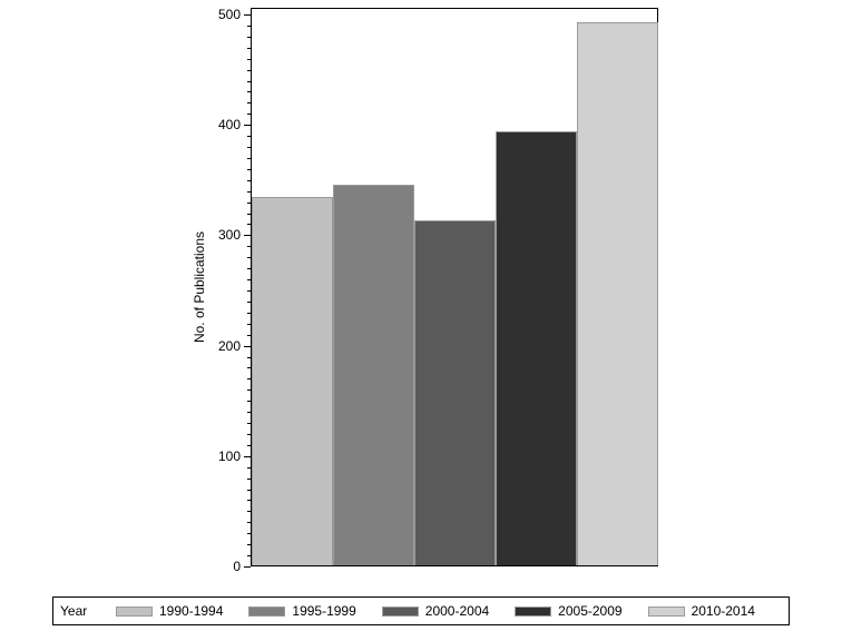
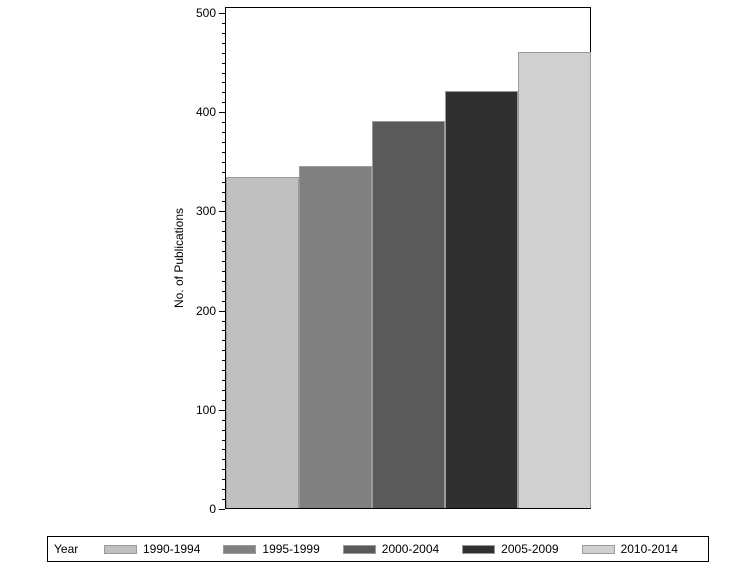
2000-2004: 310 -> 390
2005-2009: 390 -> 420
2010-2014: 490 -> 460
